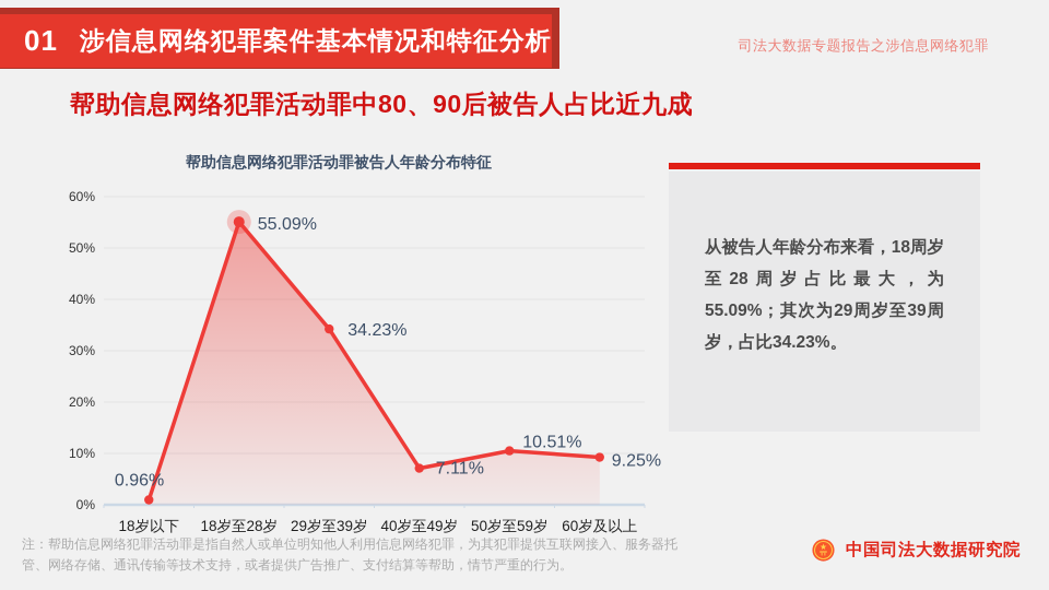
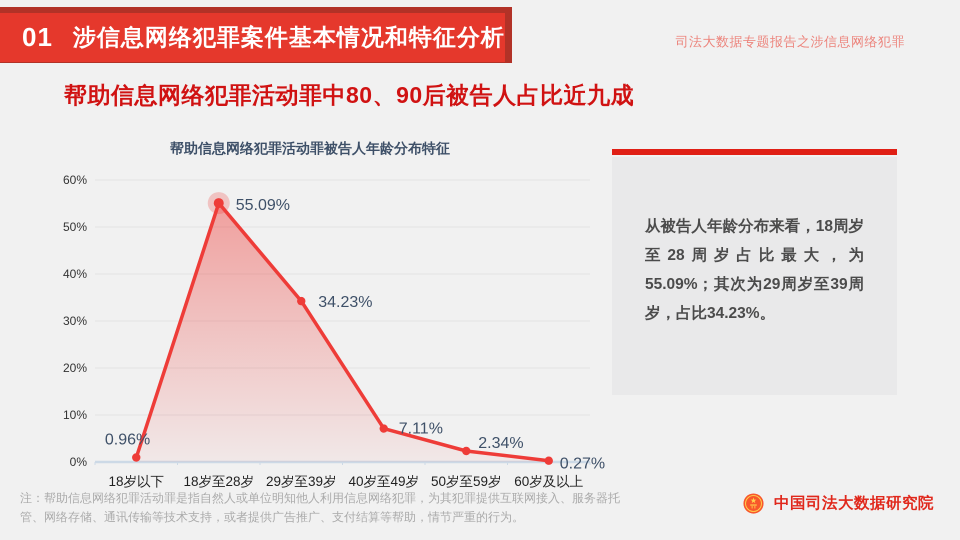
50岁至59岁: 10.51% -> 2.34%
60岁及以上: 9.25% -> 0.27%
